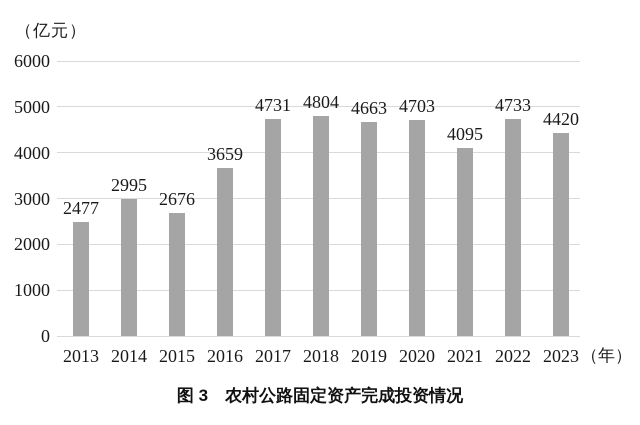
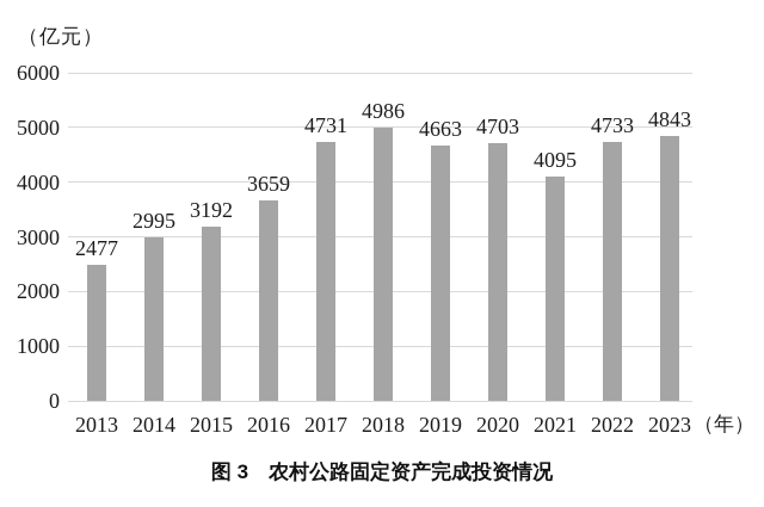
2015: 2676 -> 3192
2018: 4804 -> 4986
2023: 4420 -> 4843
